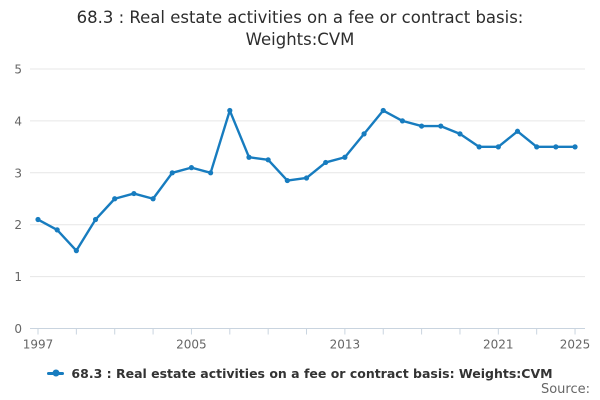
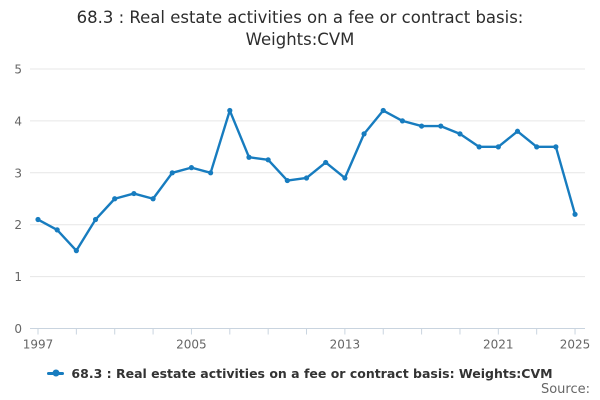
2013: 3.3 -> 2.9
2025: 3.5 -> 2.2
